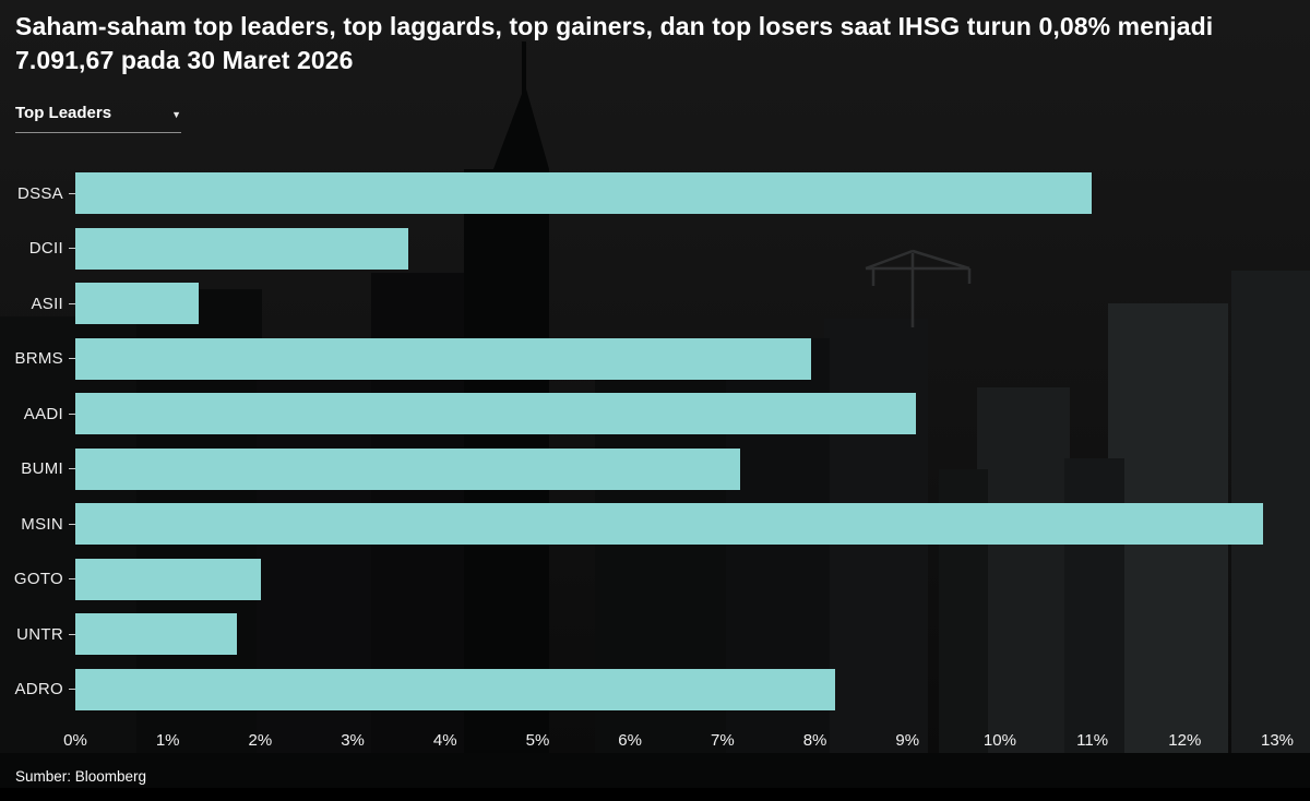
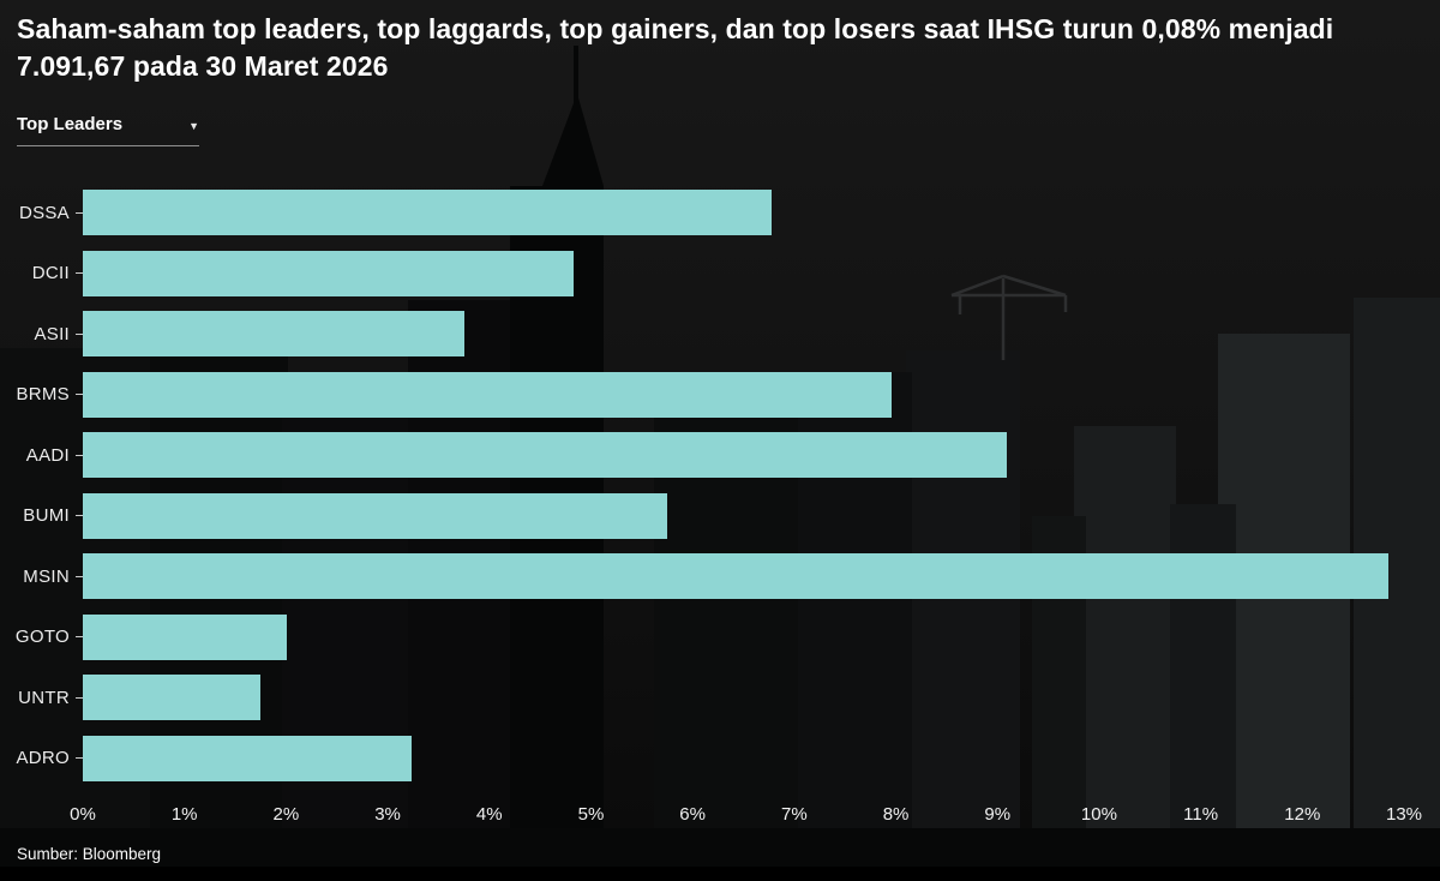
DSSA: 10.7% -> 6.6%
DCII: 3.5% -> 4.7%
ASII: 1.3% -> 3.6%
BUMI: 7.0% -> 5.6%
ADRO: 8.0% -> 3.1%
